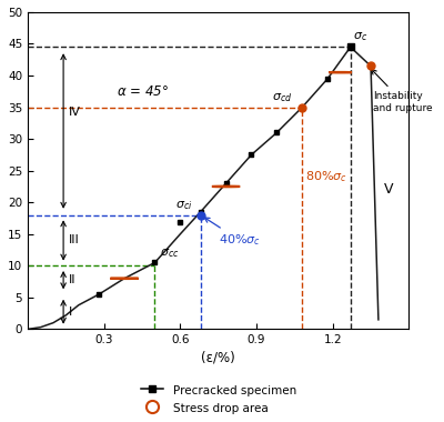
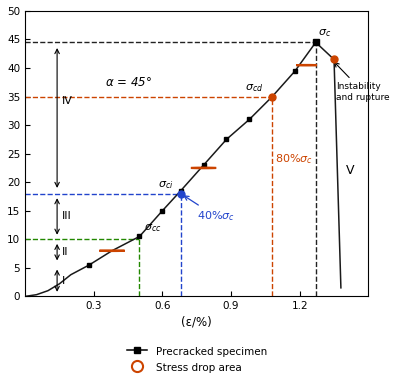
Precracked specimen/0.6: 16.8 -> 15.0
